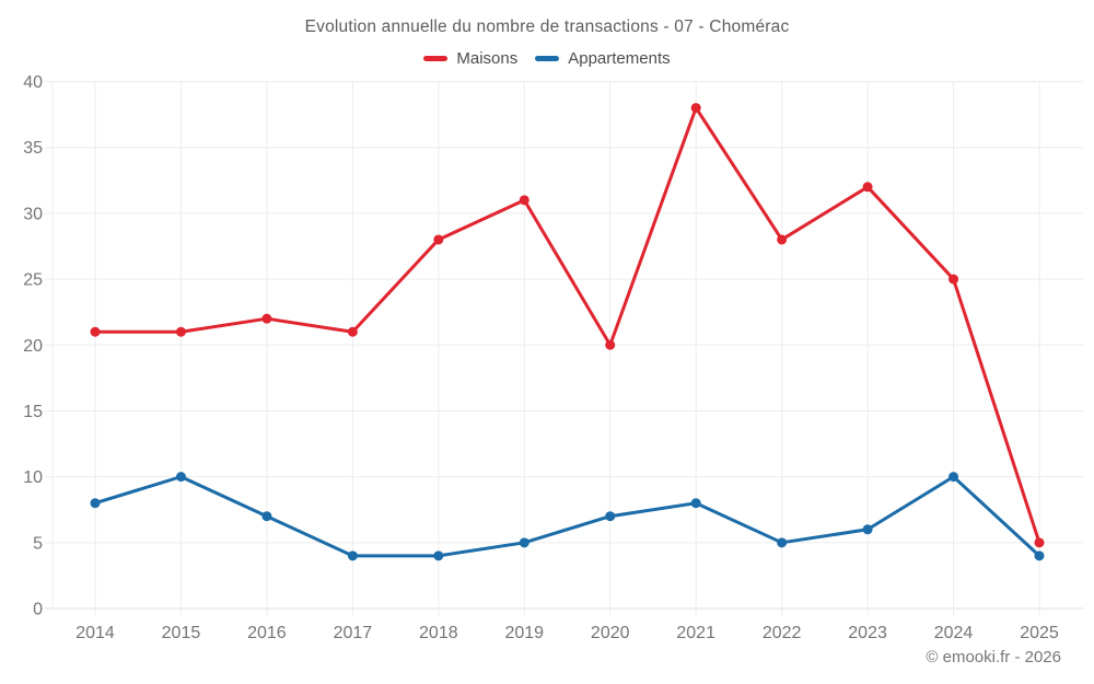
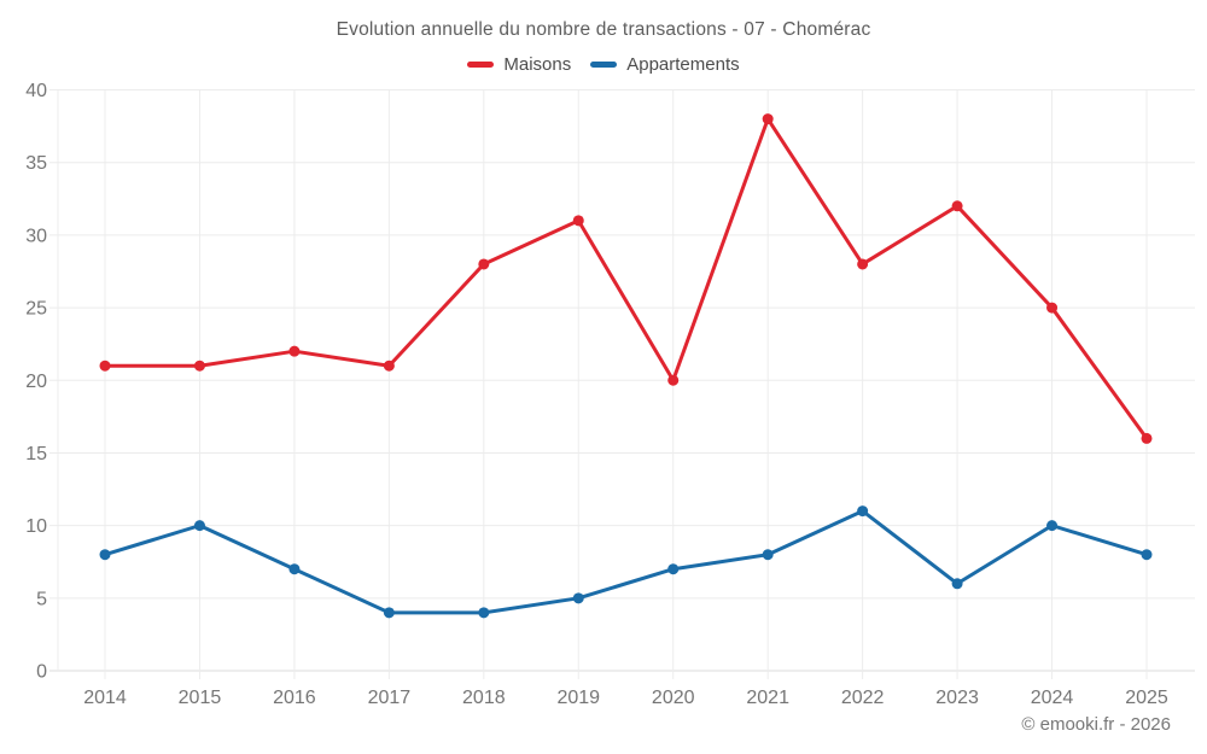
Appartements/2022: 5 -> 11
Maisons/2025: 5 -> 16
Appartements/2025: 4 -> 8
